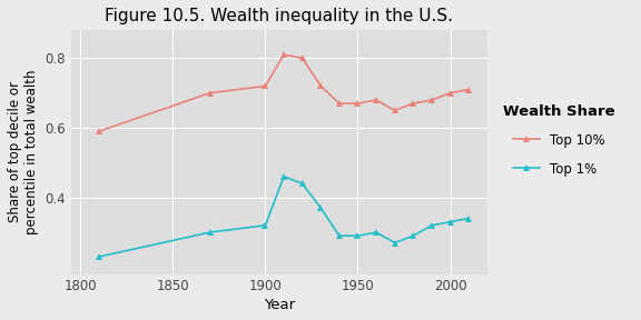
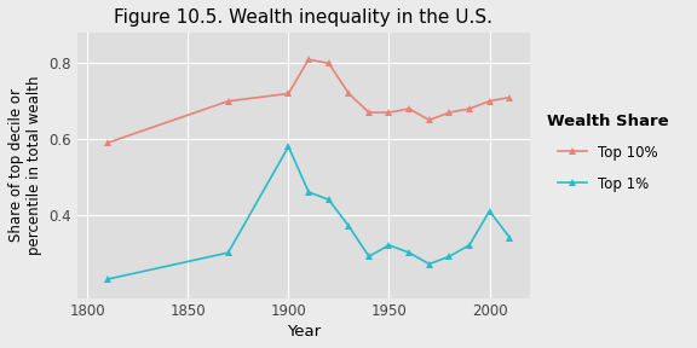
Top 1%/1900: 0.32 -> 0.58
Top 1%/1950: 0.29 -> 0.32
Top 1%/2000: 0.33 -> 0.41
